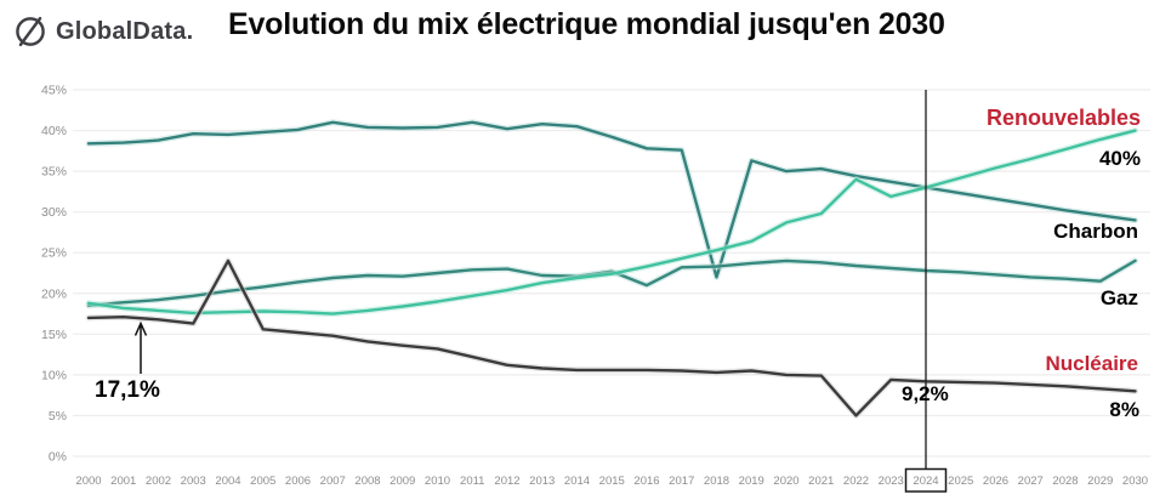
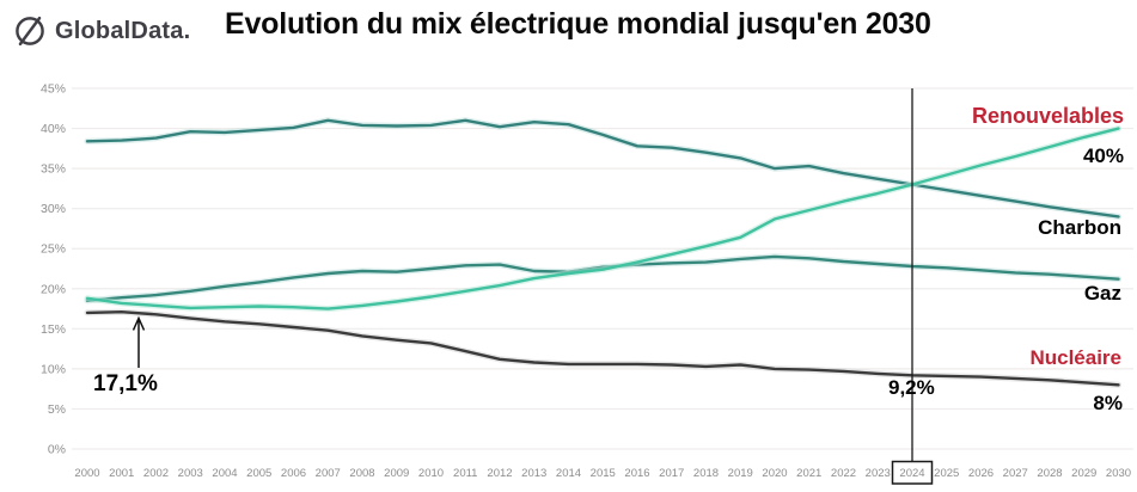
Nucléaire/2004: 24% -> 16%
Gaz/2016: 21% -> 23%
Charbon/2018: 22% -> 37%
Renouvelables/2022: 34% -> 31%
Nucléaire/2022: 5% -> 10%
Gaz/2030: 24% -> 21%
